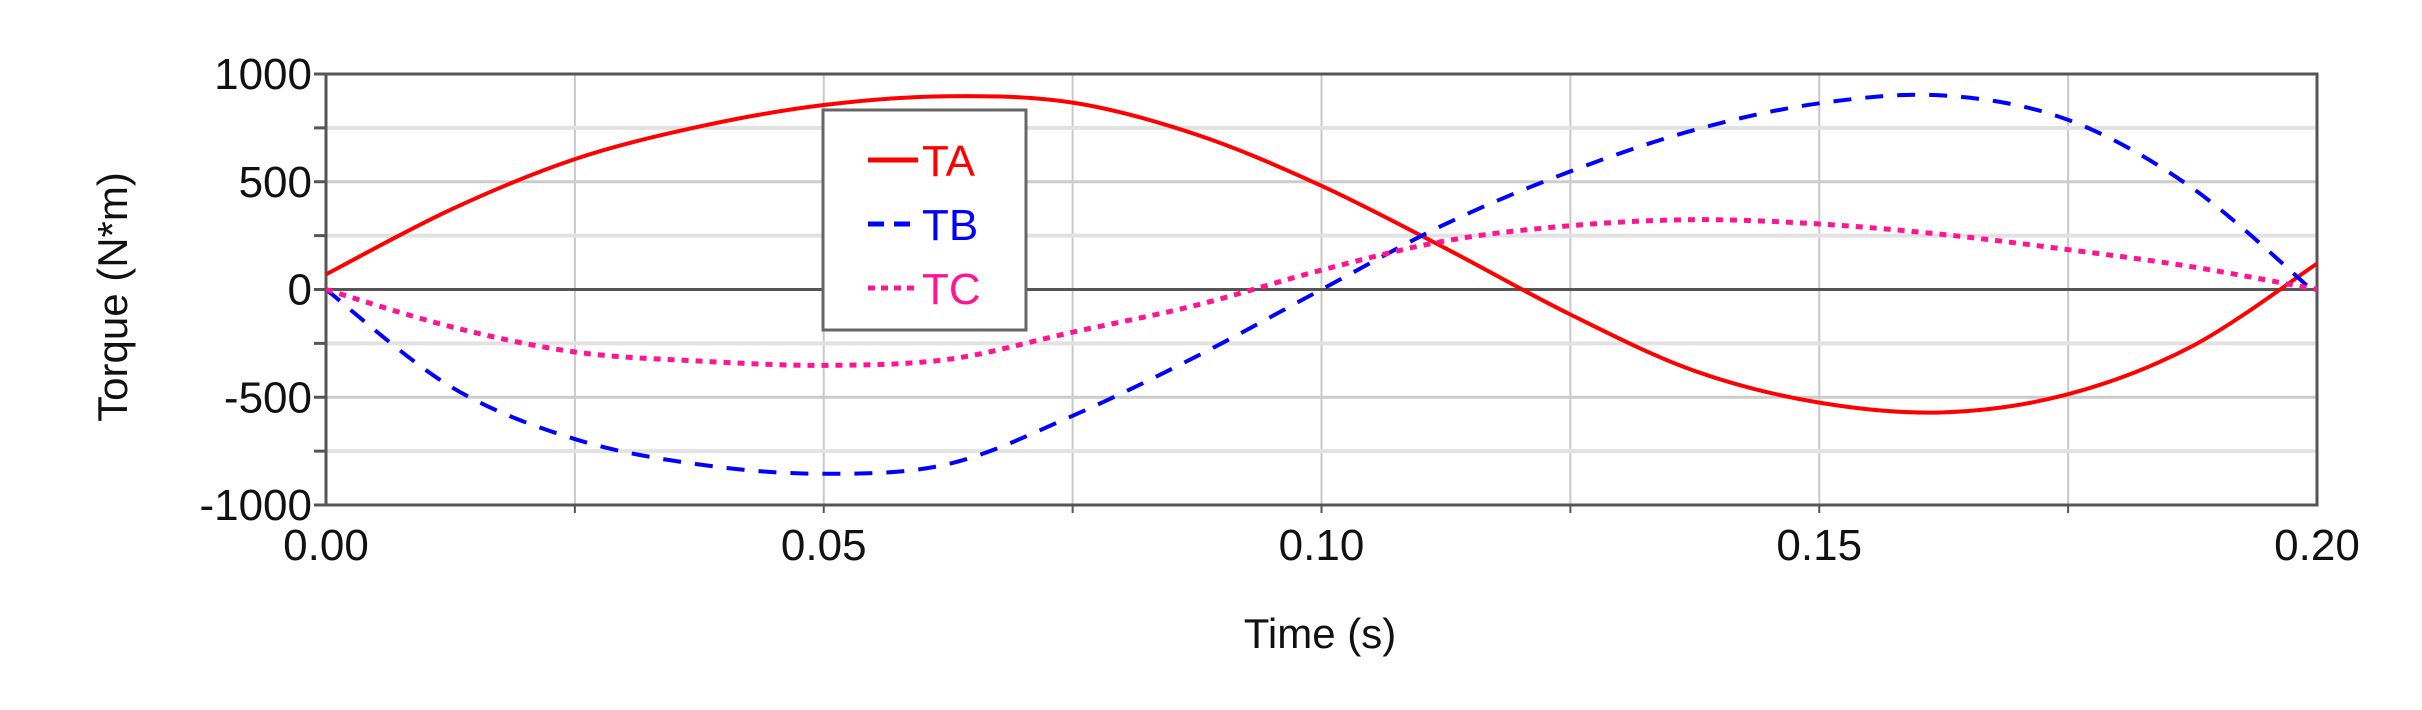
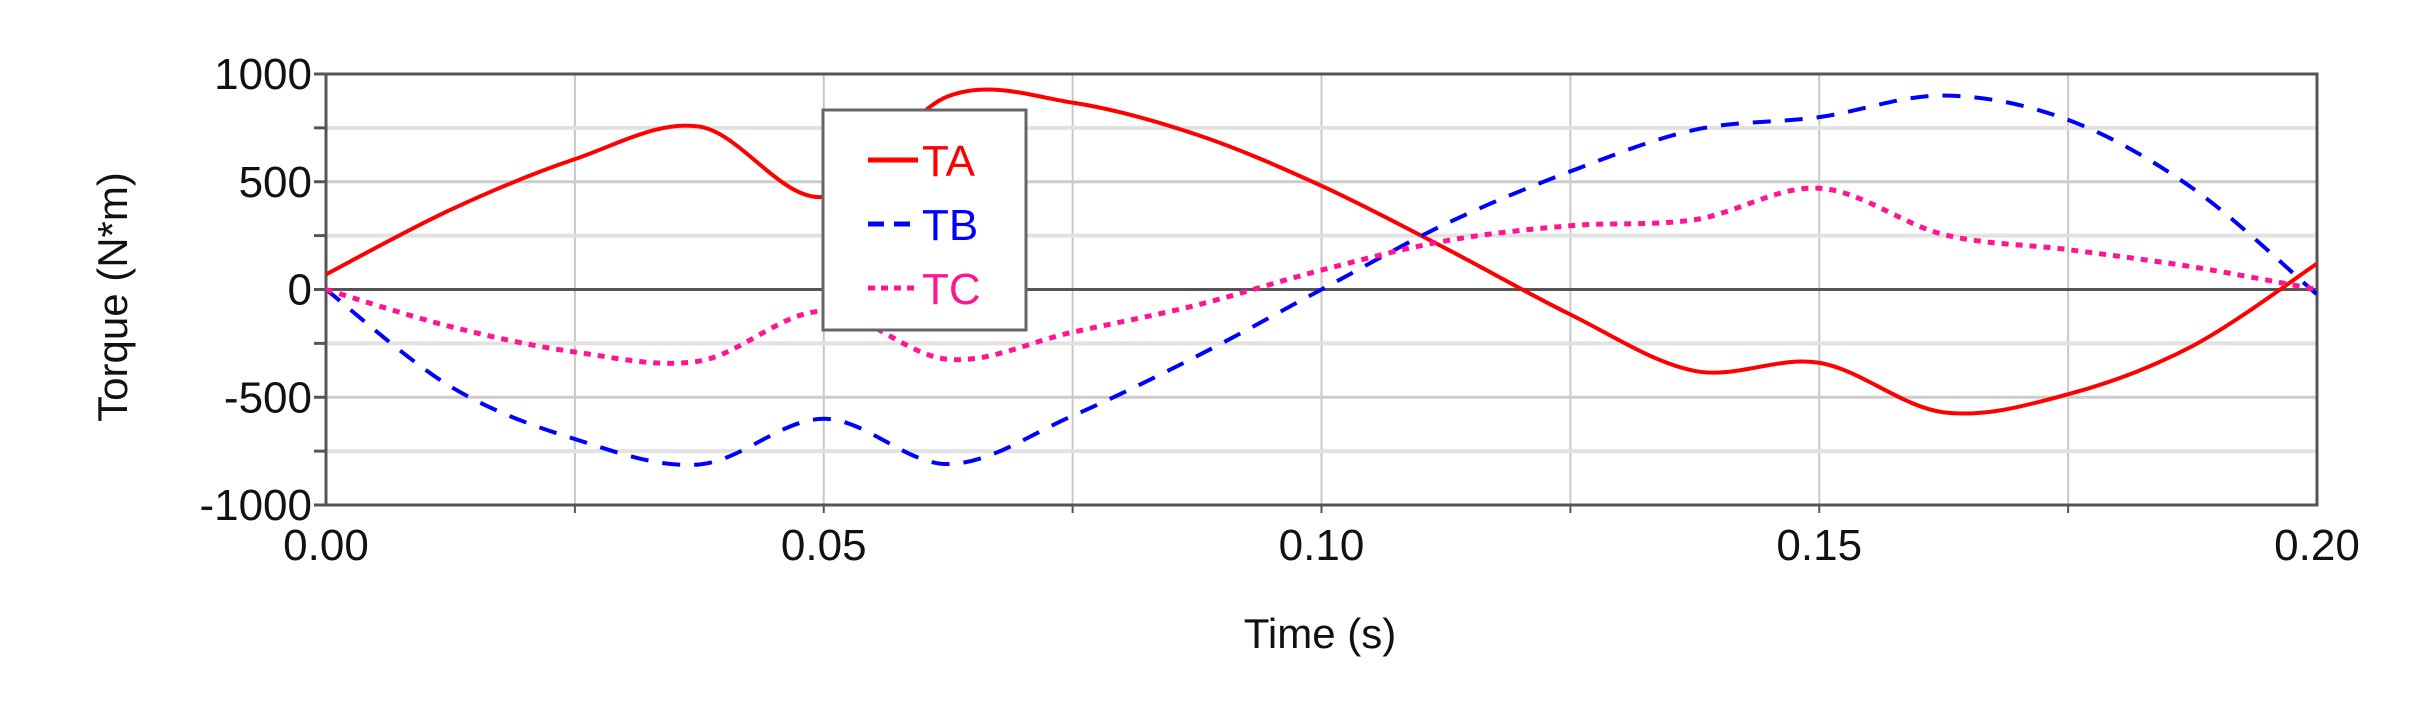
TA/0.05: 860 -> 430
TB/0.05: -860 -> -600
TC/0.05: -350 -> -100
TA/0.15: -520 -> -340
TB/0.15: 860 -> 800
TC/0.15: 300 -> 470
